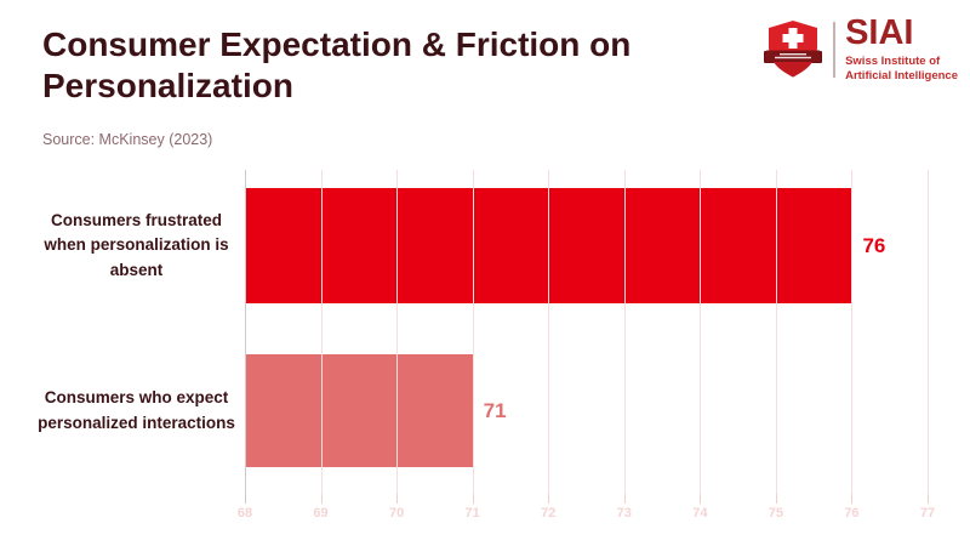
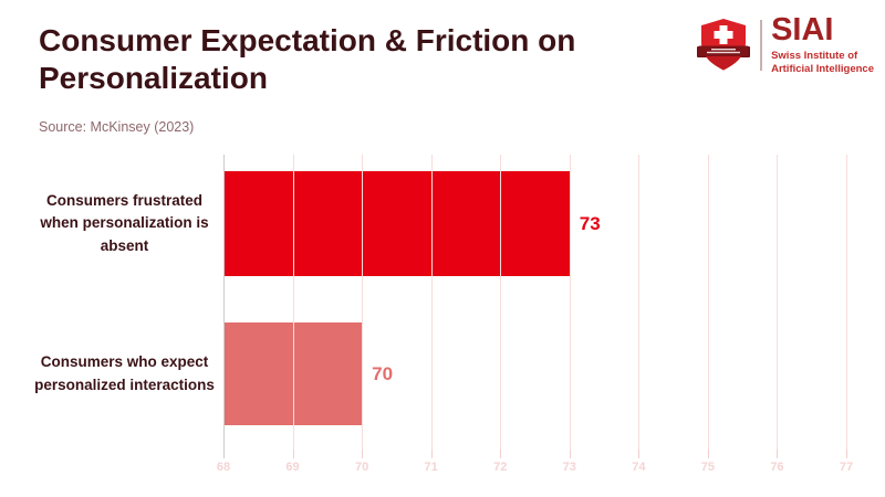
Consumers frustrated when personalization is absent: 76 -> 73
Consumers who expect personalized interactions: 71 -> 70
